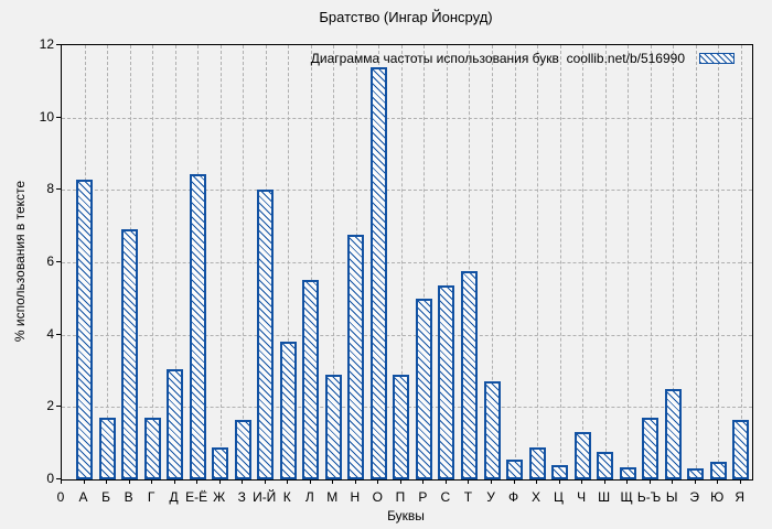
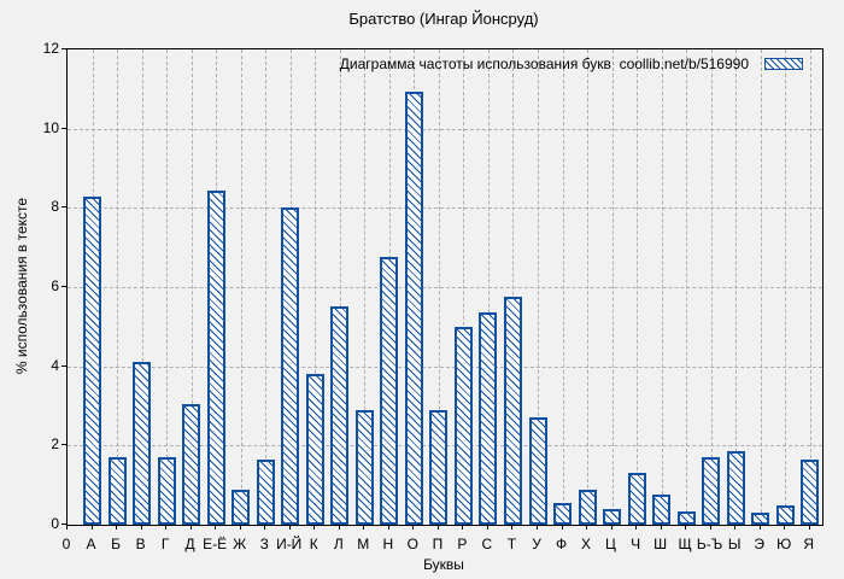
В: 6.9 -> 4.1
О: 11.4 -> 10.9
Ы: 2.5 -> 1.9
